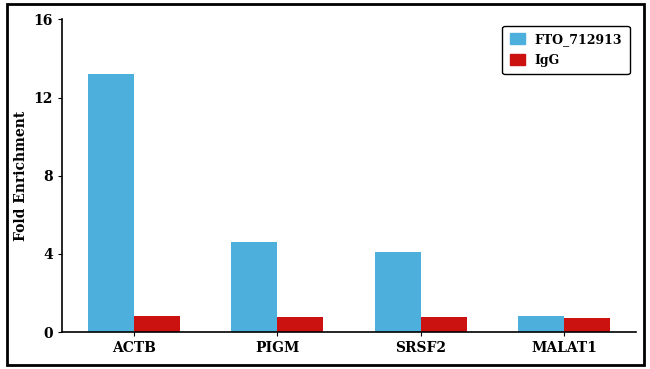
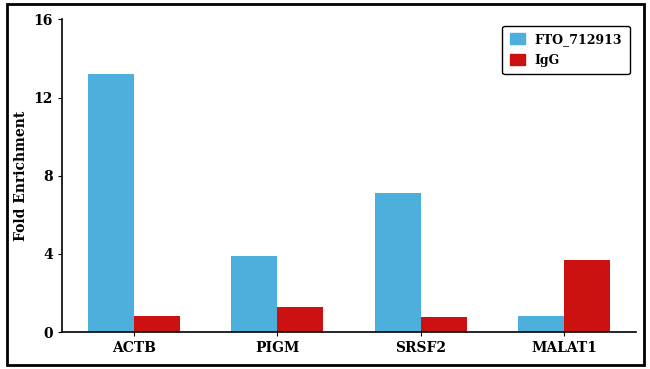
FTO_712913/PIGM: 4.6 -> 3.9
IgG/PIGM: 0.8 -> 1.3
FTO_712913/SRSF2: 4.1 -> 7.1
IgG/MALAT1: 0.7 -> 3.7
